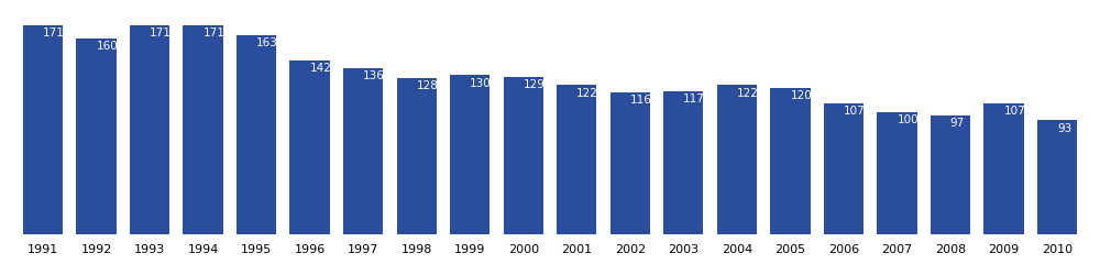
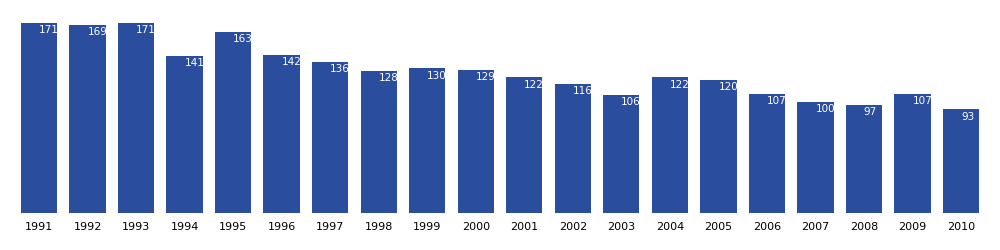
1992: 160 -> 169
1994: 171 -> 141
2003: 117 -> 106
